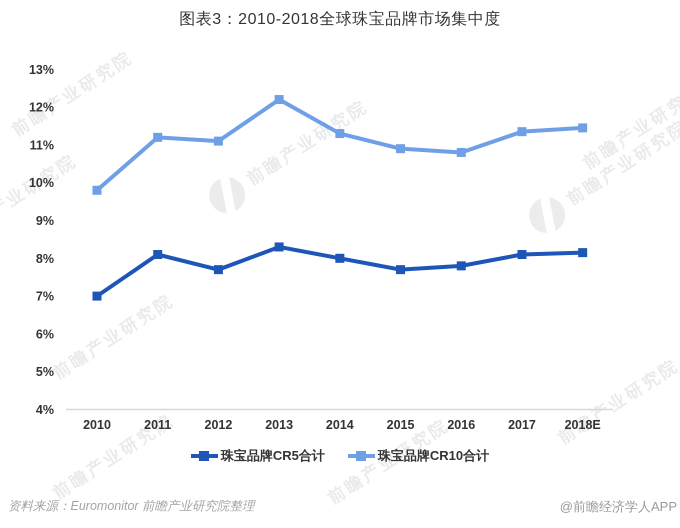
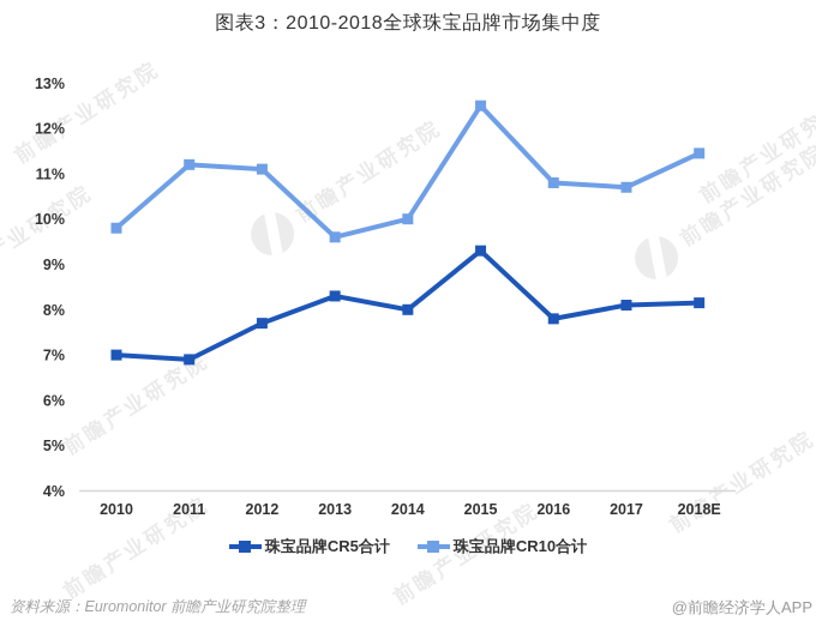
珠宝品牌CR5合计/2011: 8.1% -> 6.9%
珠宝品牌CR10合计/2013: 12.2% -> 9.6%
珠宝品牌CR10合计/2014: 11.3% -> 10.0%
珠宝品牌CR5合计/2015: 7.7% -> 9.3%
珠宝品牌CR10合计/2015: 10.9% -> 12.5%
珠宝品牌CR10合计/2017: 11.3% -> 10.7%
